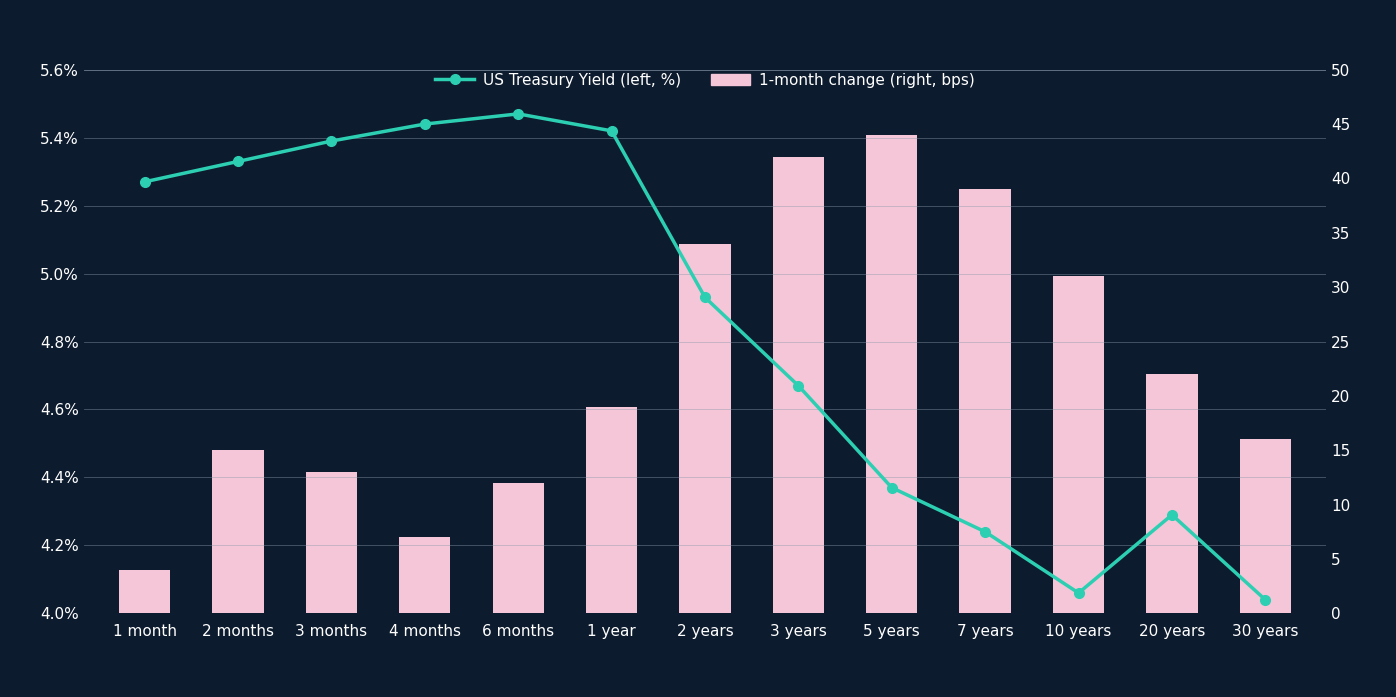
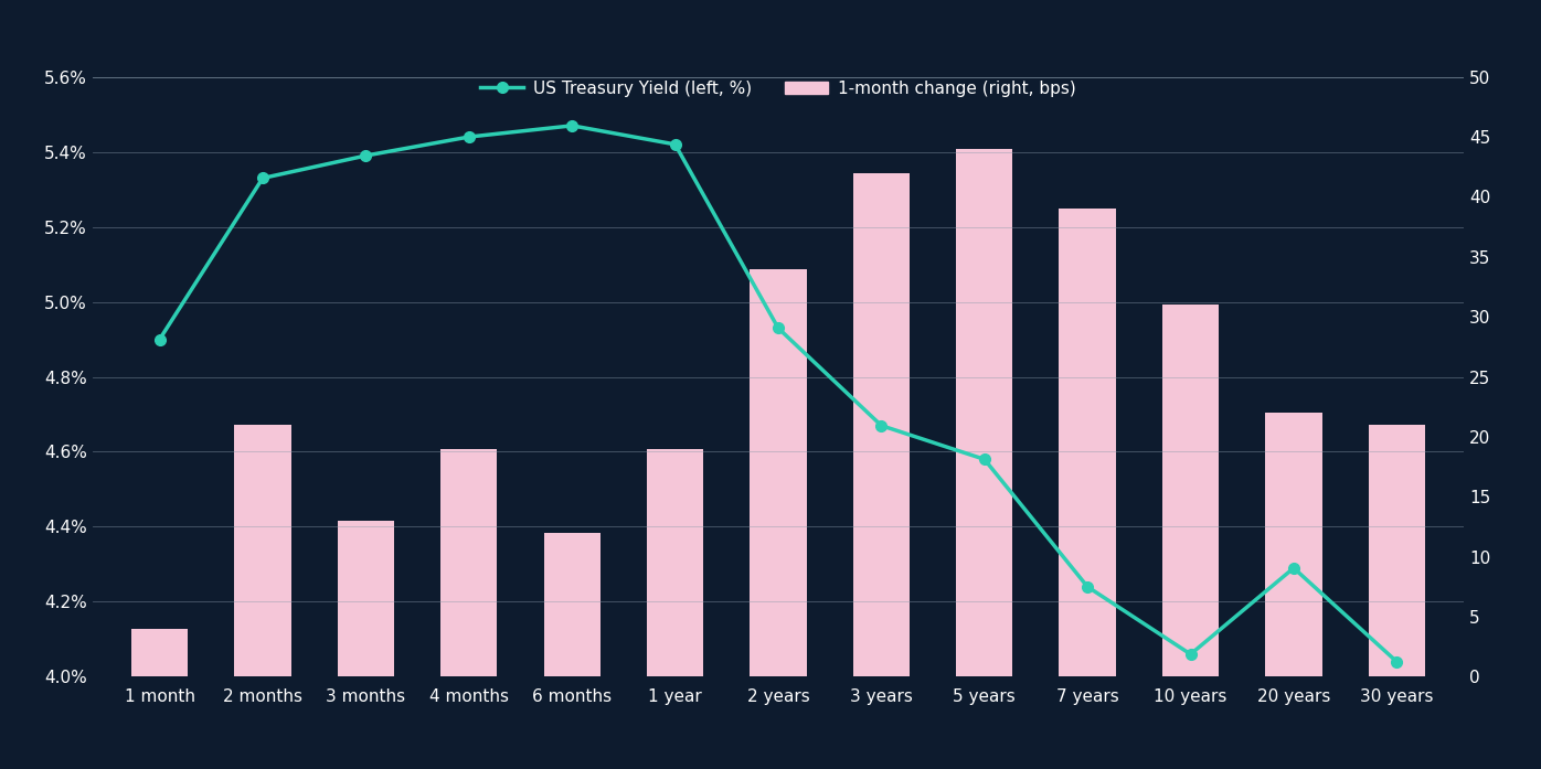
US Treasury Yield (left, %)/1 month: 5.27% -> 4.90%
1-month change (right, bps)/2 months: 15 -> 21
1-month change (right, bps)/4 months: 7 -> 19
US Treasury Yield (left, %)/5 years: 4.37% -> 4.58%
1-month change (right, bps)/30 years: 16 -> 21
